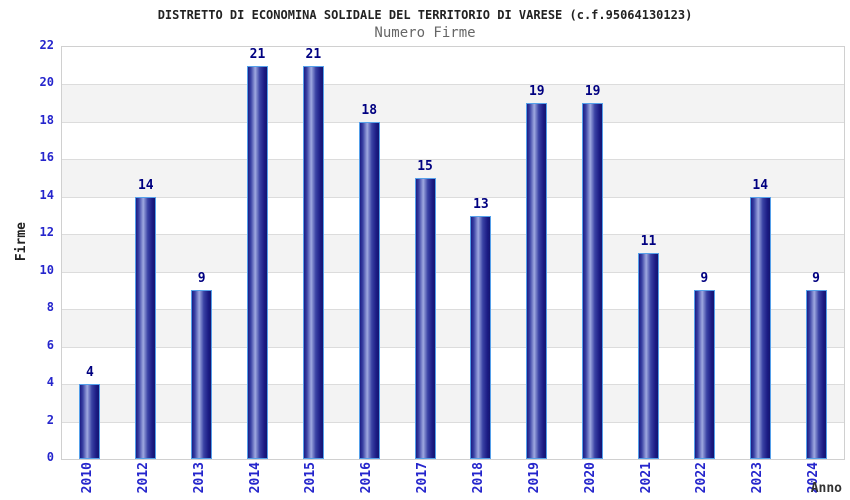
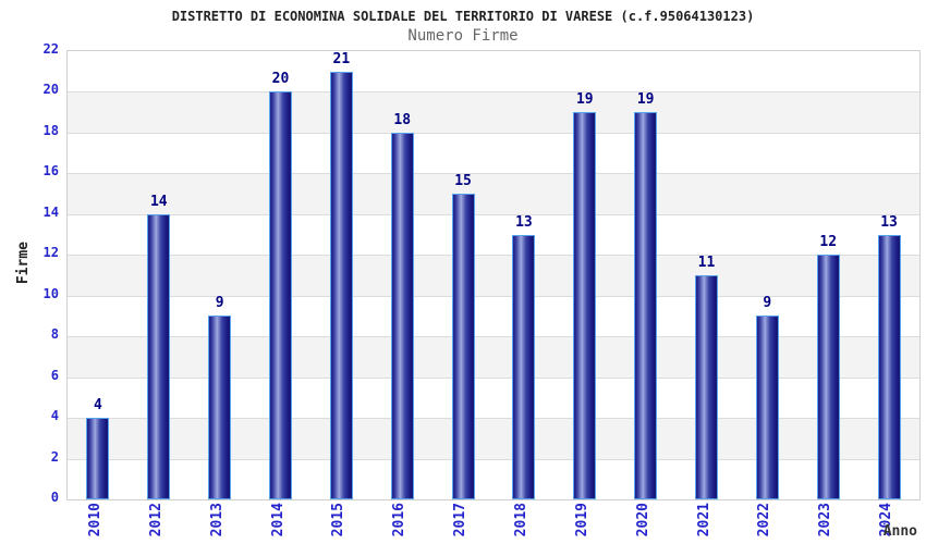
2014: 21 -> 20
2023: 14 -> 12
2024: 9 -> 13
